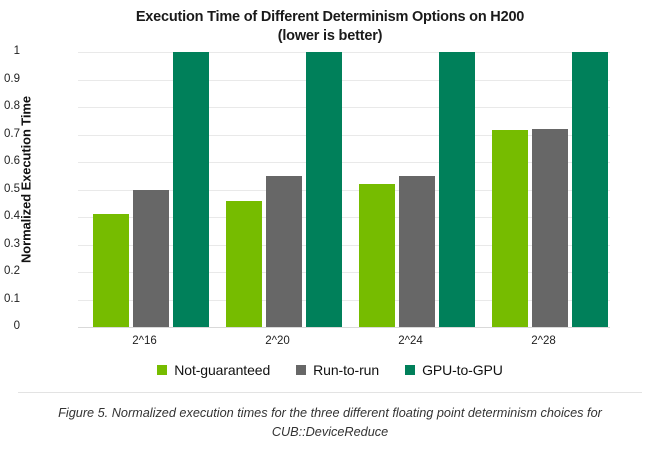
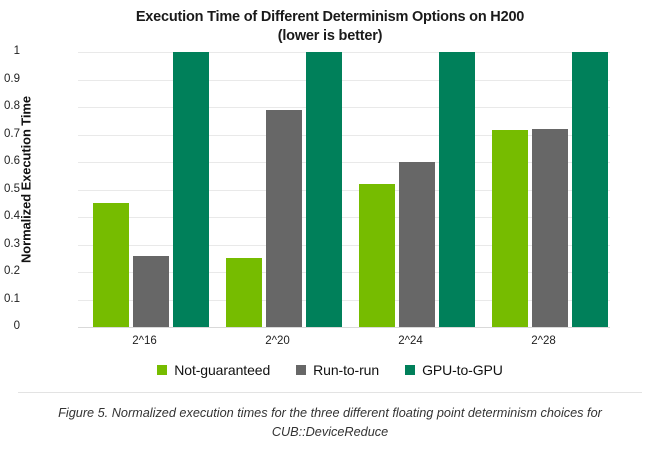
Not-guaranteed/2^16: 0.41 -> 0.45
Run-to-run/2^16: 0.50 -> 0.26
Not-guaranteed/2^20: 0.46 -> 0.25
Run-to-run/2^20: 0.55 -> 0.79
Run-to-run/2^24: 0.55 -> 0.60
